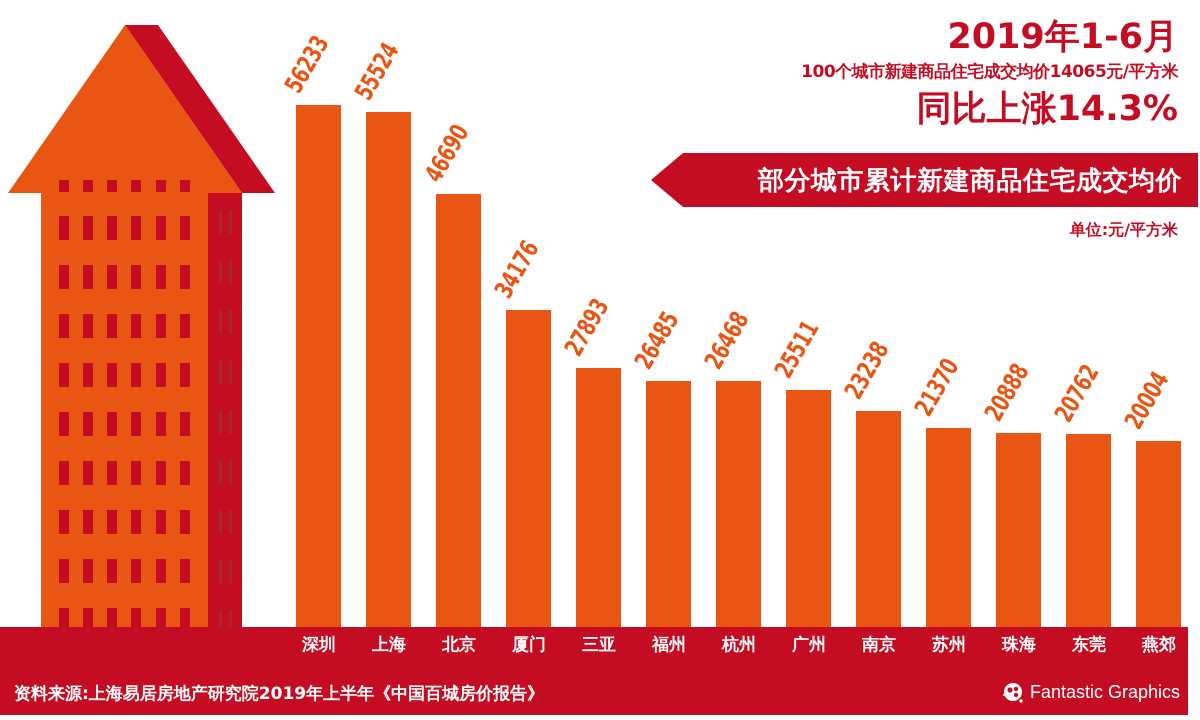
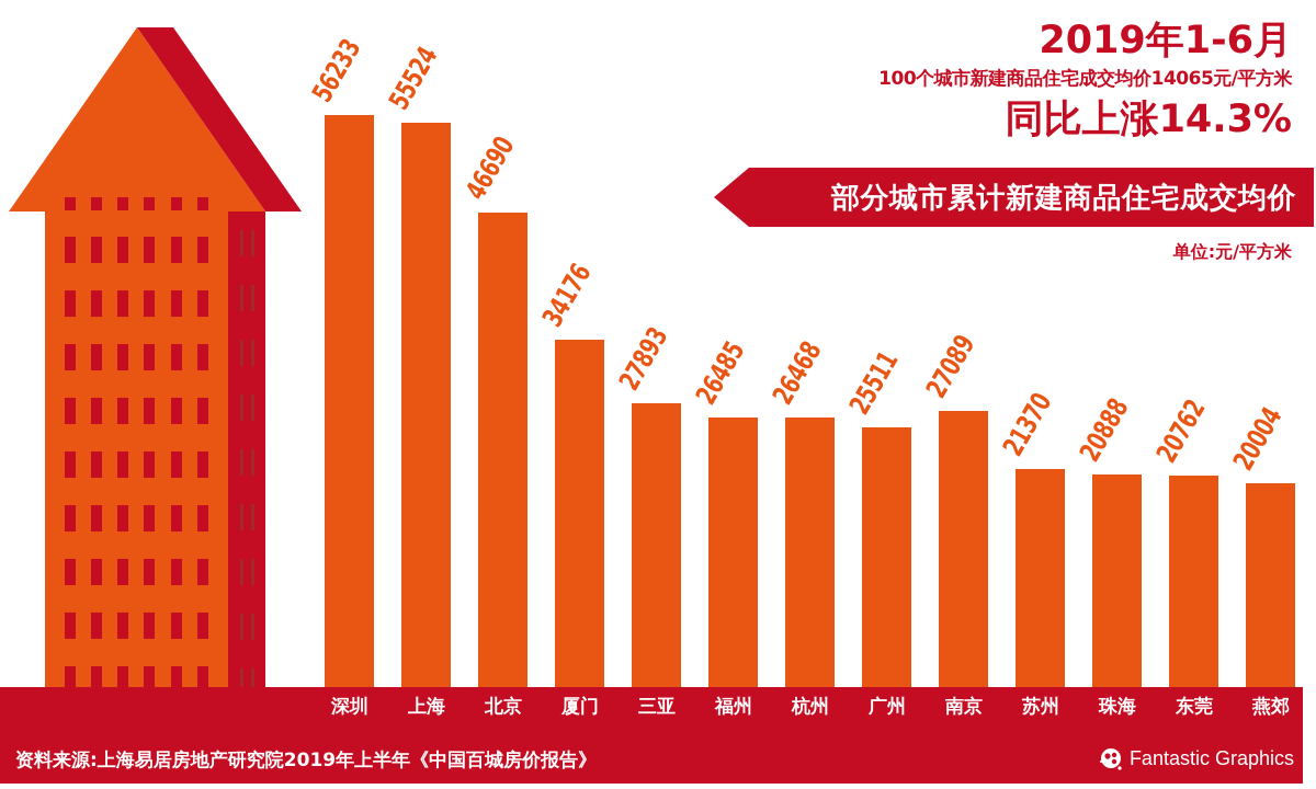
南京: 23238 -> 27089
